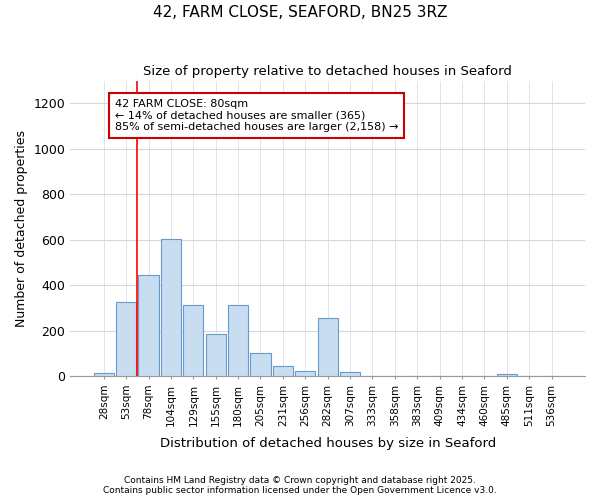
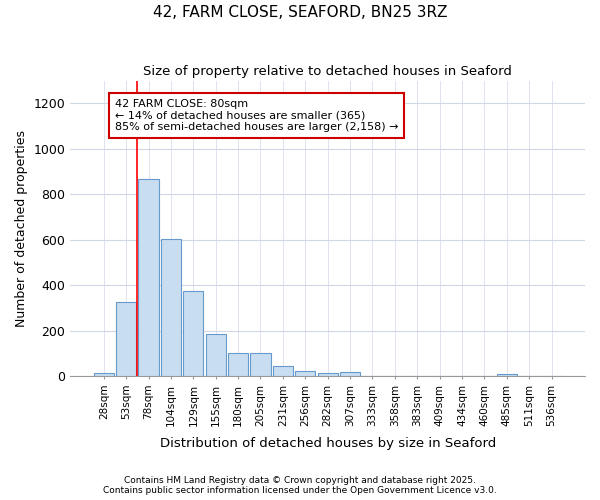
78sqm: 445 -> 865
129sqm: 315 -> 375
180sqm: 315 -> 100
282sqm: 255 -> 15
